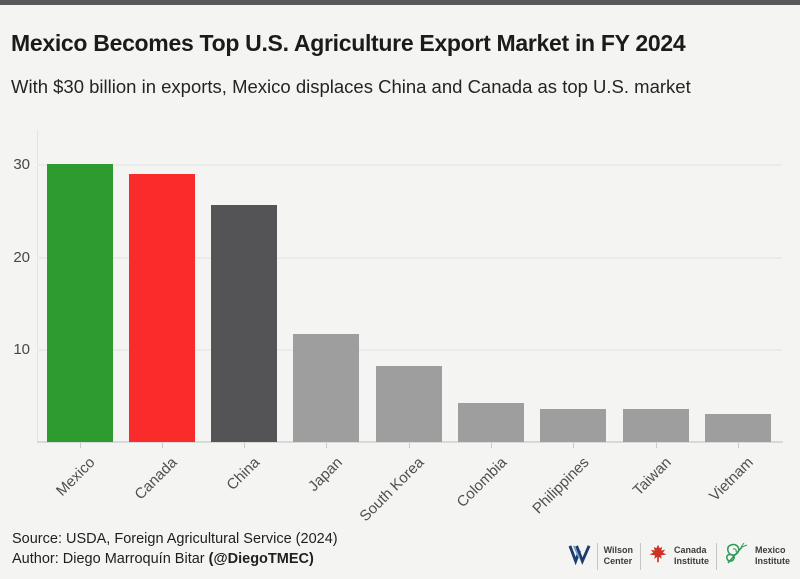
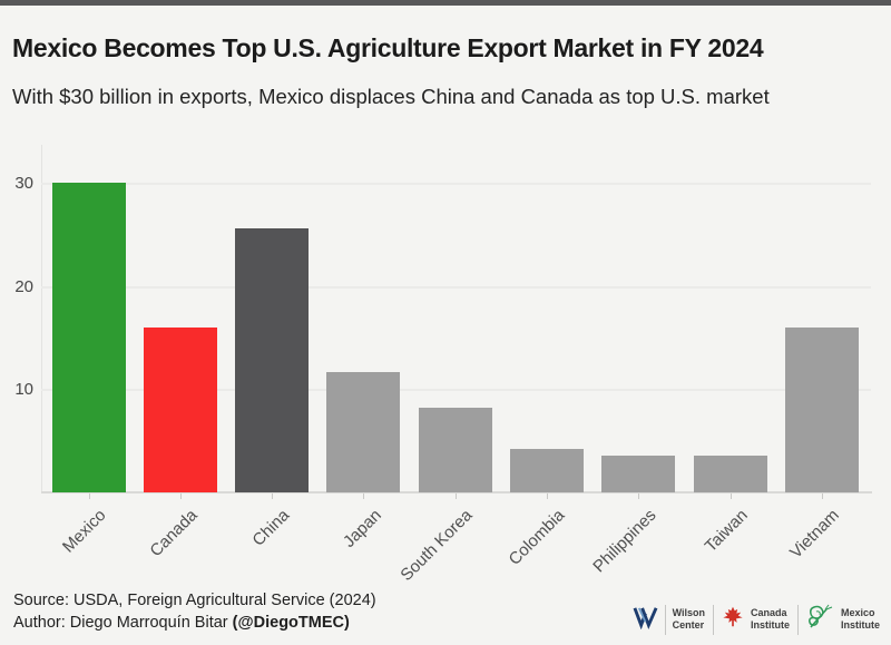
Canada: 29 -> 16
Vietnam: 3 -> 16
